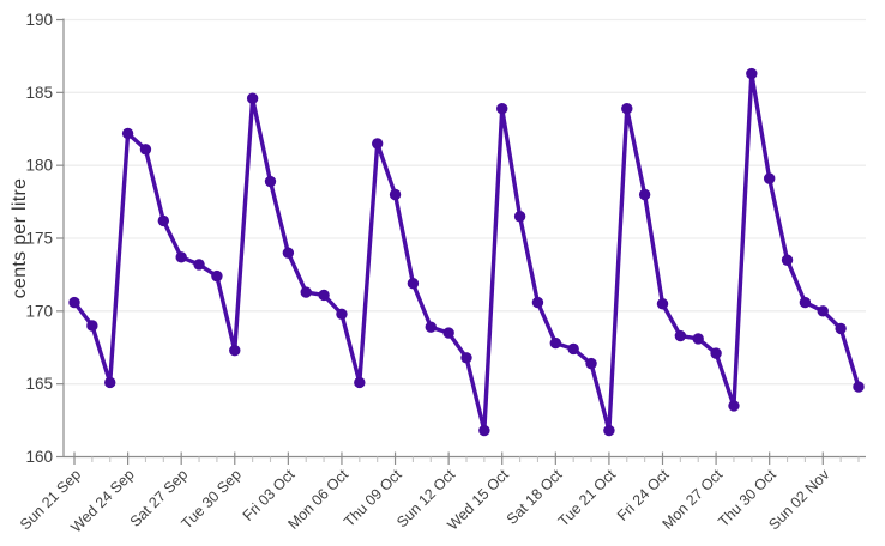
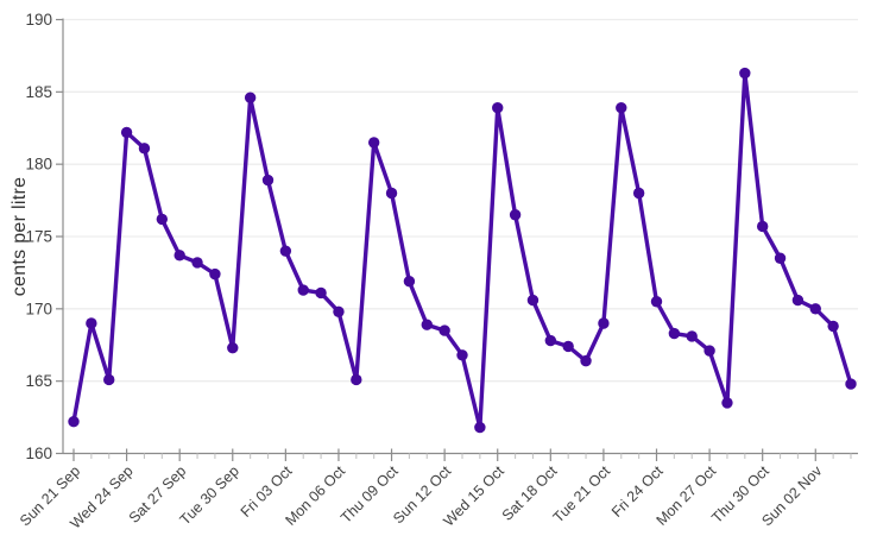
Sun 21 Sep: 170.6 -> 162.2
Tue 21 Oct: 161.8 -> 169.0
Thu 30 Oct: 179.1 -> 175.7
